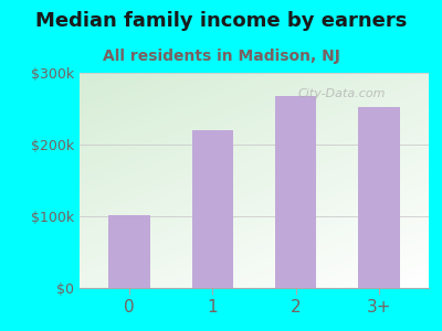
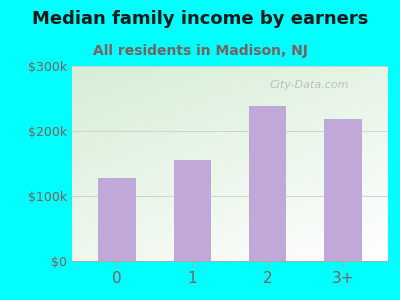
0: $102k -> $128k
1: $220k -> $155k
2: $268k -> $238k
3+: $252k -> $218k
